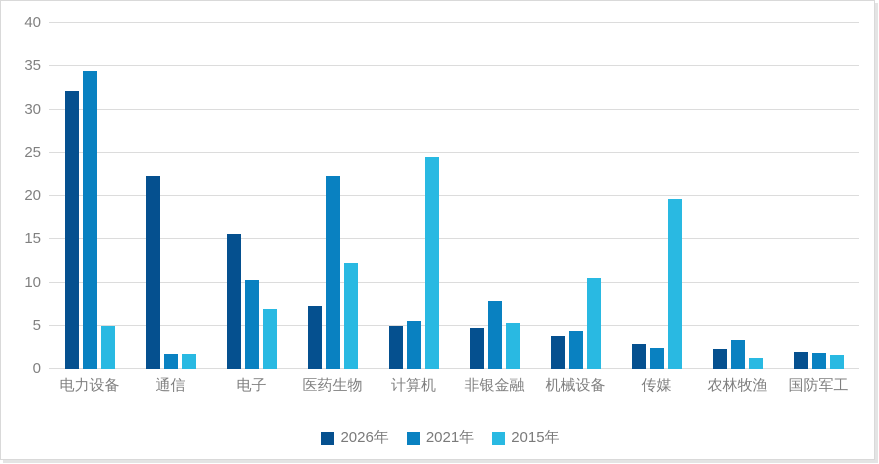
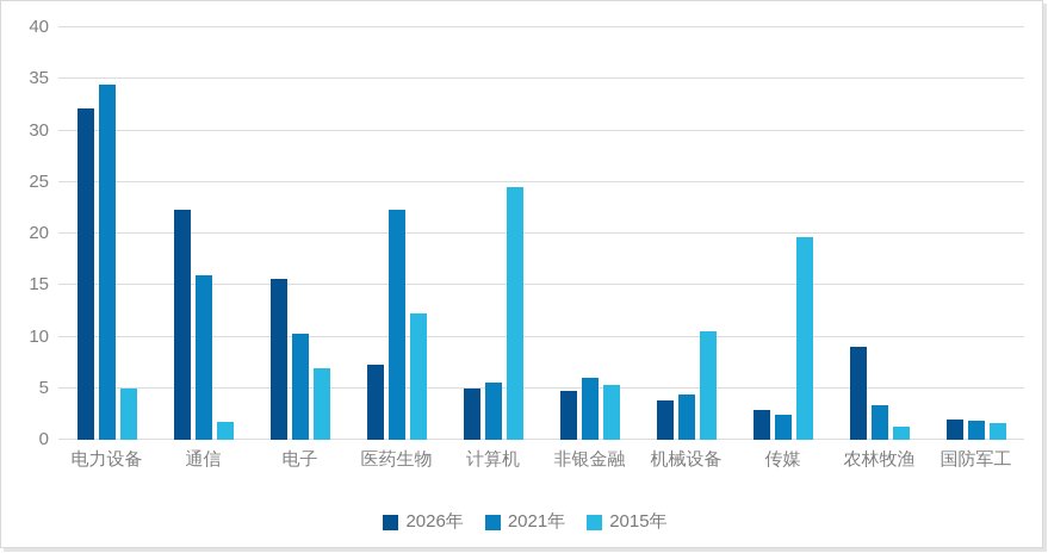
2021年/通信: 2 -> 16
2021年/非银金融: 8 -> 6
2026年/农林牧渔: 2 -> 9
